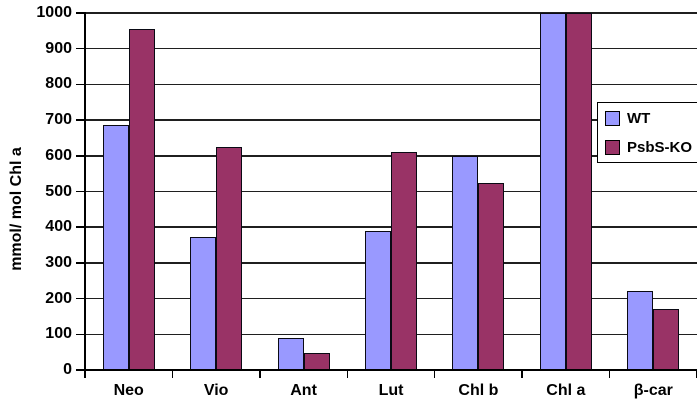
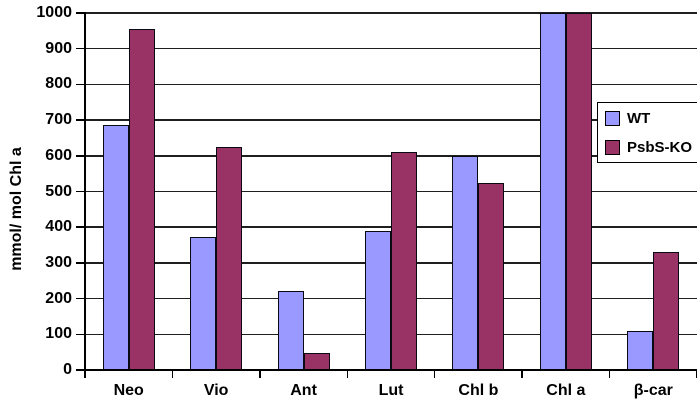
WT/Ant: 90 -> 220
WT/β-car: 220 -> 110
PsbS-KO/β-car: 170 -> 330
